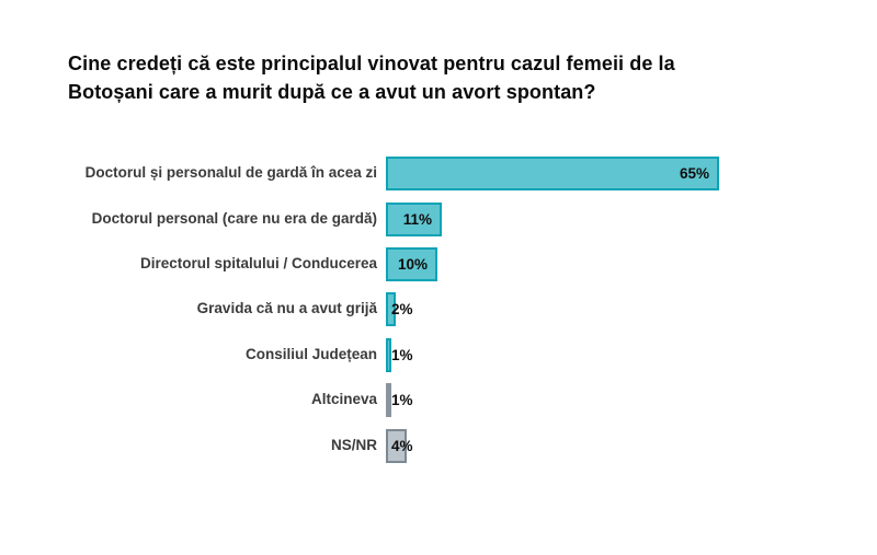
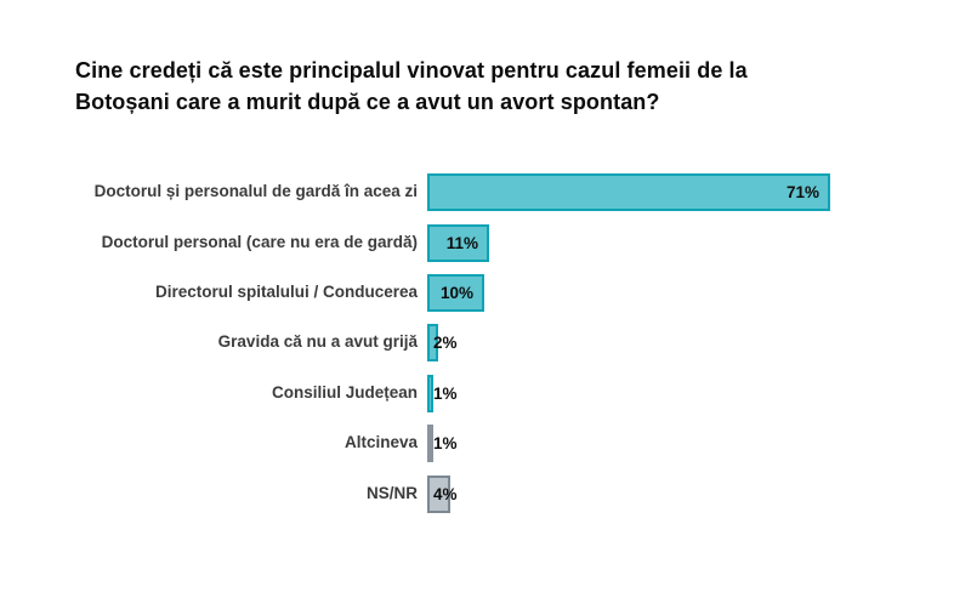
Doctorul și personalul de gardă în acea zi: 65% -> 71%
